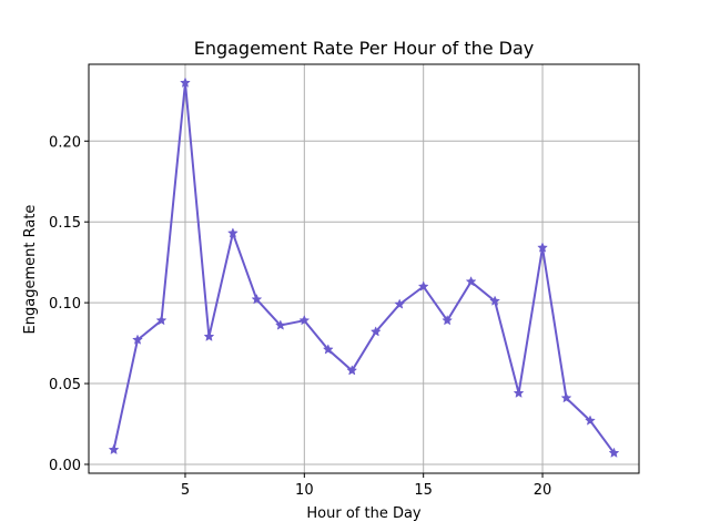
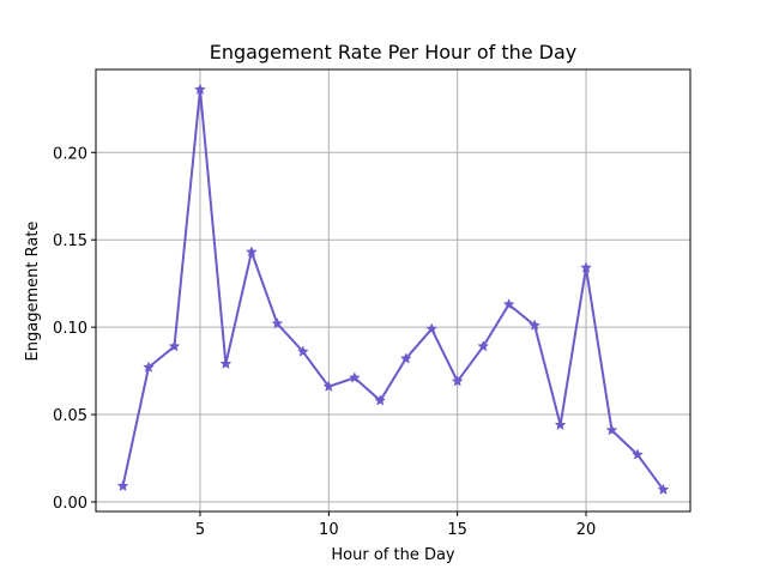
10: 0.089 -> 0.066
15: 0.110 -> 0.069
